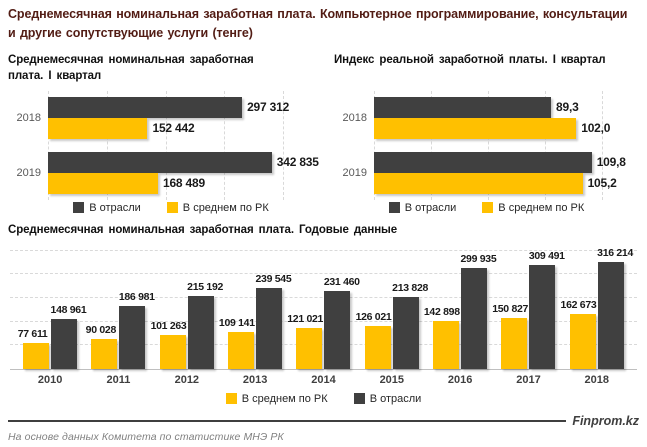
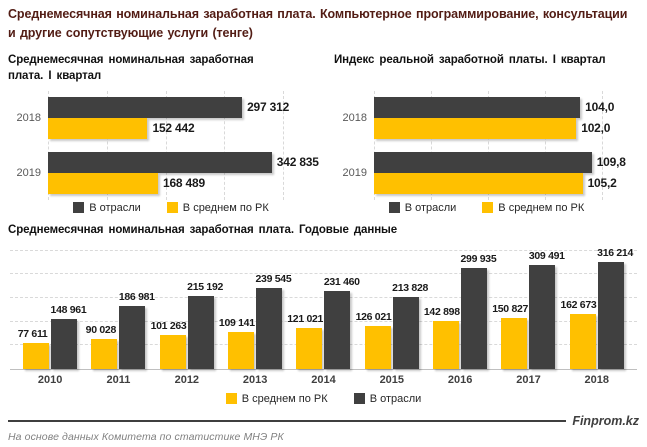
Индекс реальной заработной платы. I квартал/В отрасли/2018: 89,3 -> 104,0
